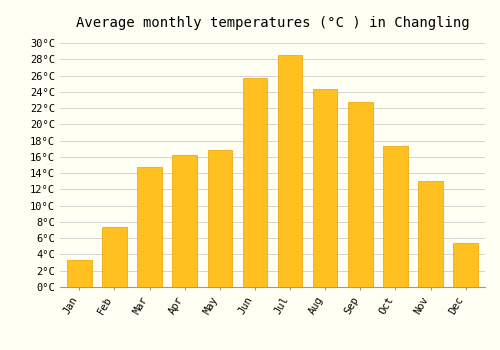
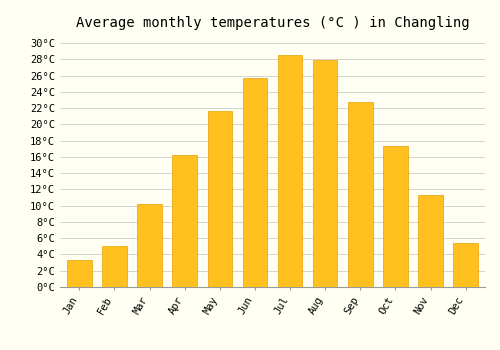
Feb: 7.4°C -> 5.0°C
Mar: 14.8°C -> 10.2°C
May: 16.8°C -> 21.7°C
Aug: 24.4°C -> 27.9°C
Nov: 13.0°C -> 11.3°C
